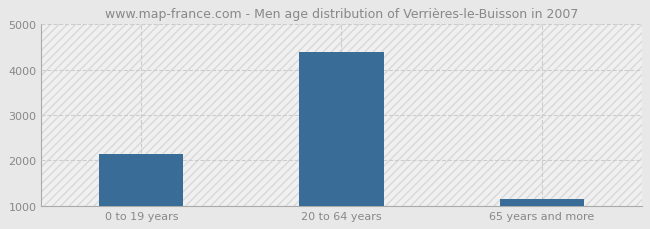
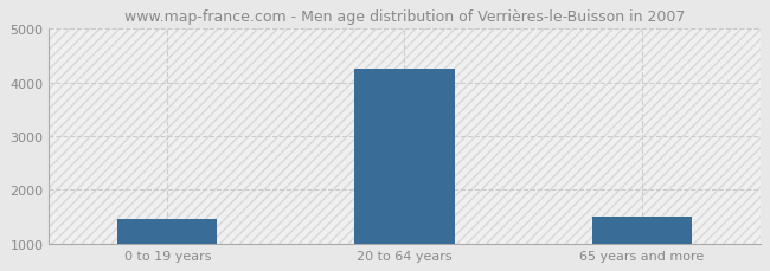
0 to 19 years: 2150 -> 1450
20 to 64 years: 4380 -> 4250
65 years and more: 1150 -> 1500
